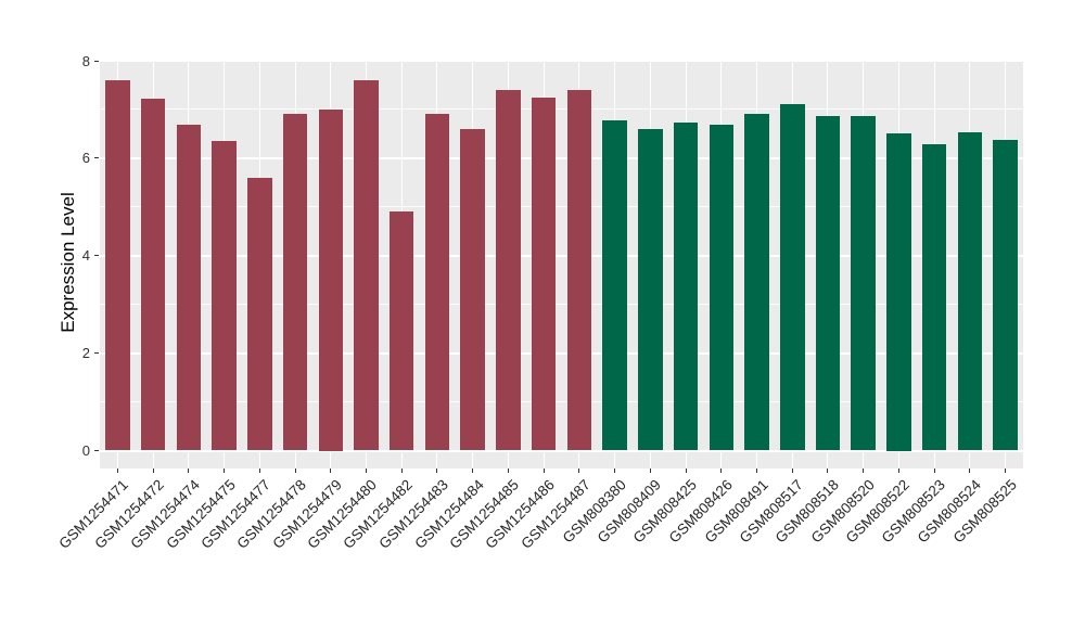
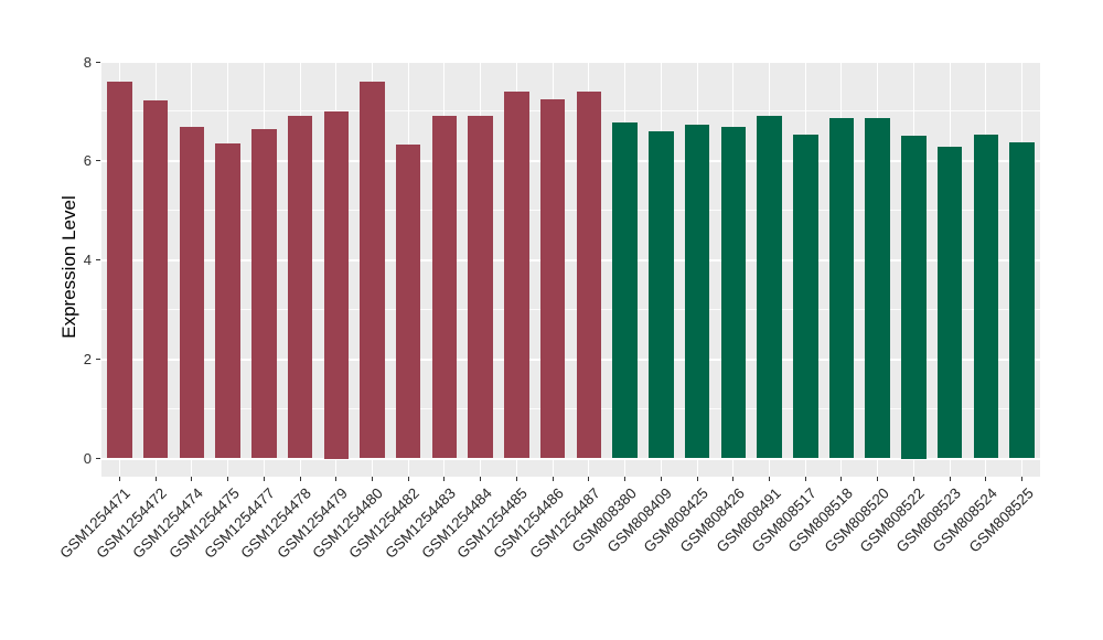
GSM1254477: 5.6 -> 6.7
GSM1254482: 4.9 -> 6.3
GSM1254484: 6.6 -> 6.9
GSM808517: 7.1 -> 6.5
